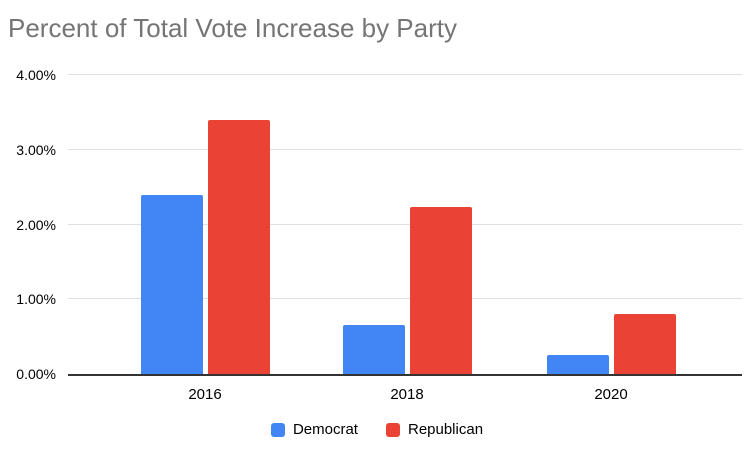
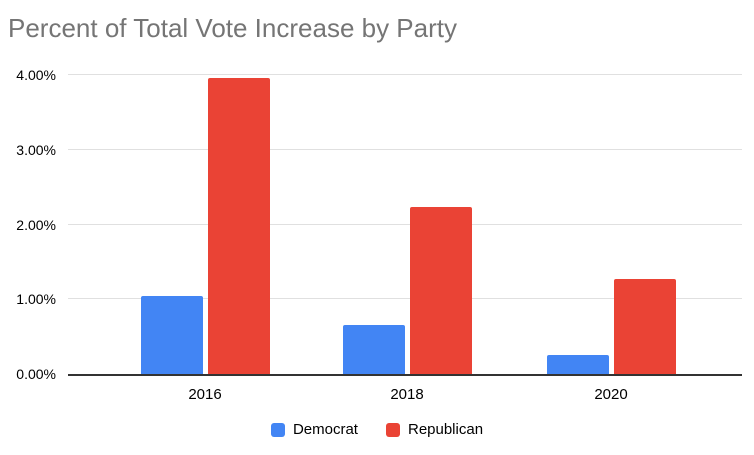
Democrat/2016: 2.4% -> 1.1%
Republican/2016: 3.4% -> 4.0%
Republican/2020: 0.8% -> 1.3%
